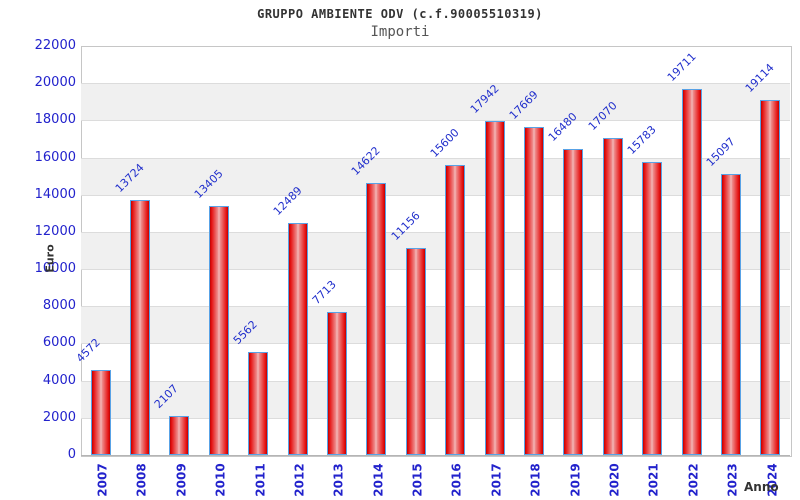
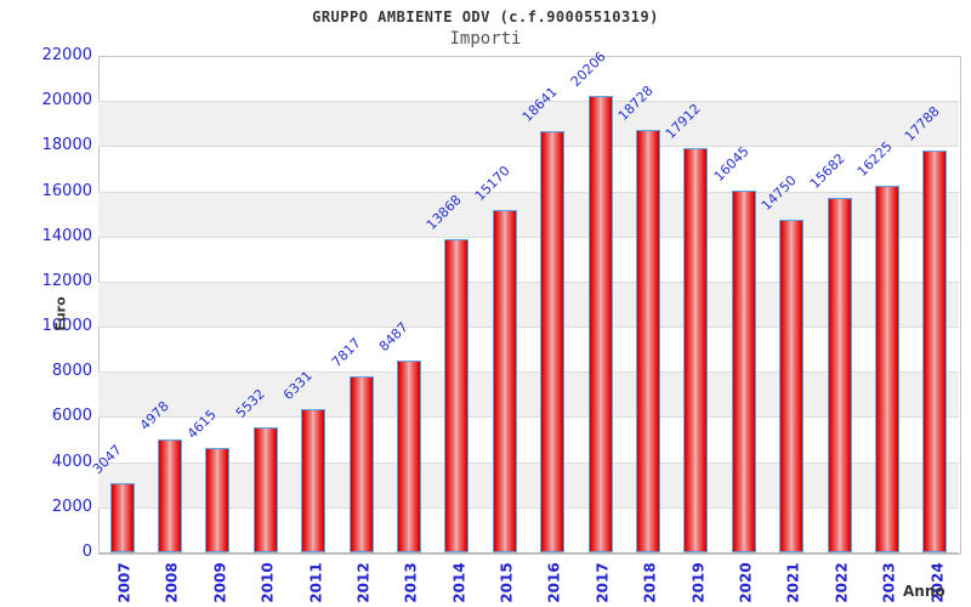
2007: 4572 -> 3047
2008: 13724 -> 4978
2009: 2107 -> 4615
2010: 13405 -> 5532
2011: 5562 -> 6331
2012: 12489 -> 7817
2013: 7713 -> 8487
2014: 14622 -> 13868
2015: 11156 -> 15170
2016: 15600 -> 18641
2017: 17942 -> 20206
2018: 17669 -> 18728
2019: 16480 -> 17912
2020: 17070 -> 16045
2021: 15783 -> 14750
2022: 19711 -> 15682
2023: 15097 -> 16225
2024: 19114 -> 17788
